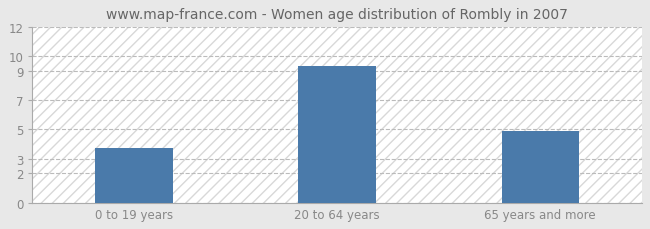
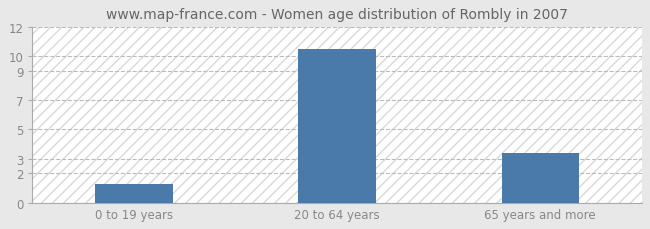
0 to 19 years: 3.7 -> 1.3
20 to 64 years: 9.3 -> 10.5
65 years and more: 4.9 -> 3.4
